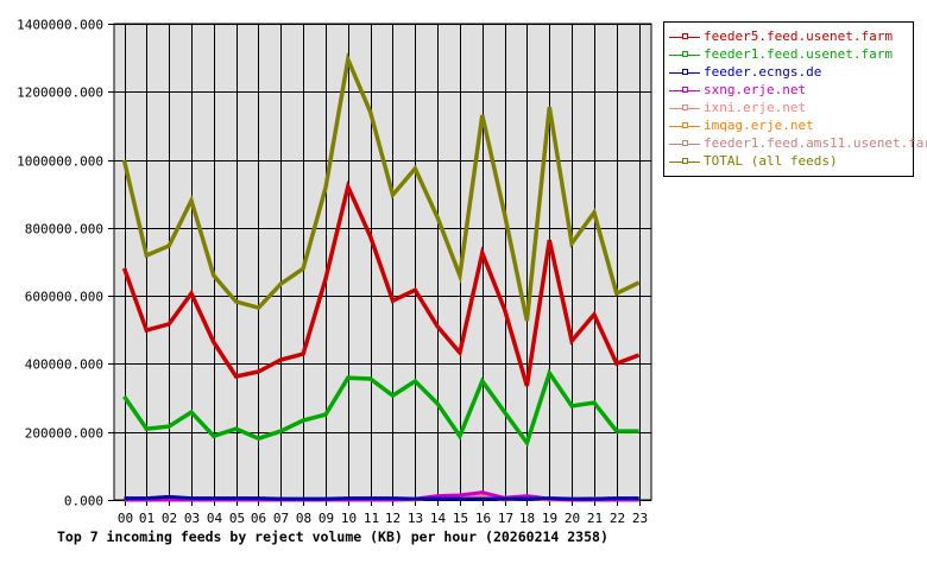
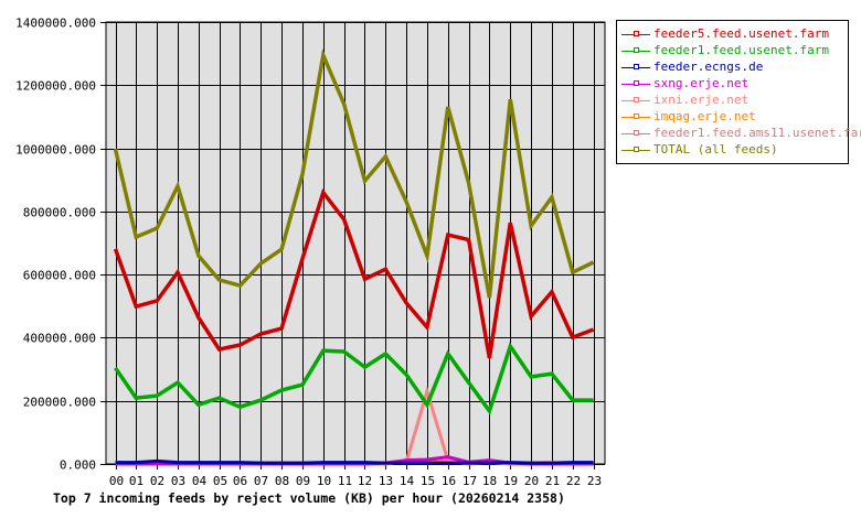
feeder5.feed.usenet.farm/10: 920000 -> 860000
ixni.erje.net/15: 10000 -> 230000
feeder5.feed.usenet.farm/17: 560000 -> 710000
TOTAL (all feeds)/17: 840000 -> 890000
